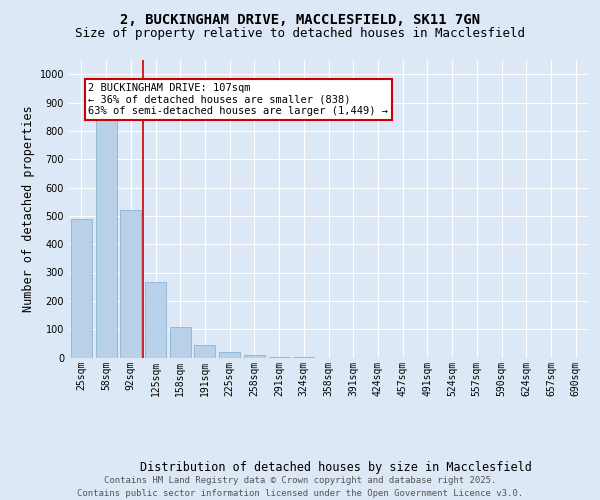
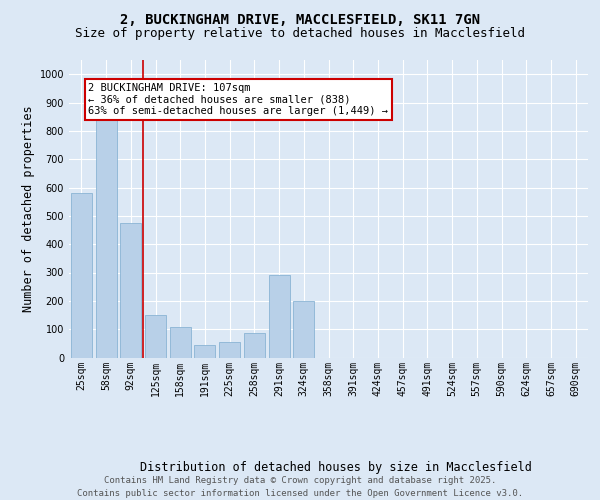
25sqm: 490 -> 580
92sqm: 520 -> 475
125sqm: 265 -> 150
225sqm: 20 -> 55
258sqm: 8 -> 85
291sqm: 3 -> 290
324sqm: 1 -> 200
